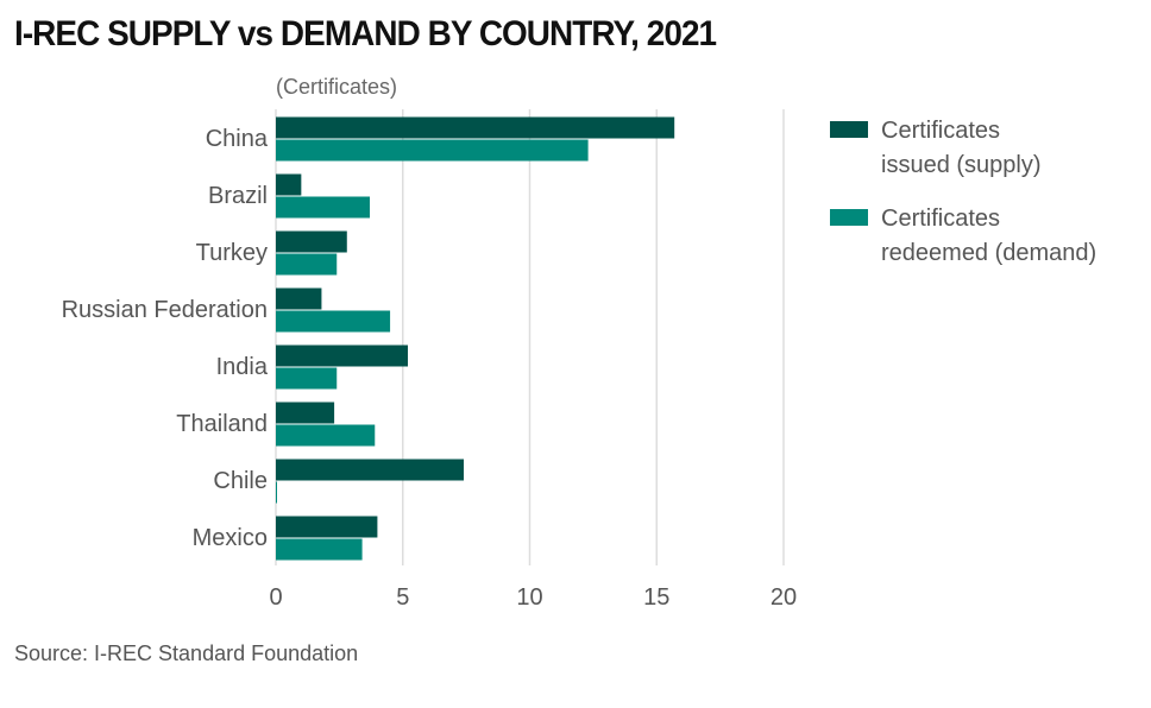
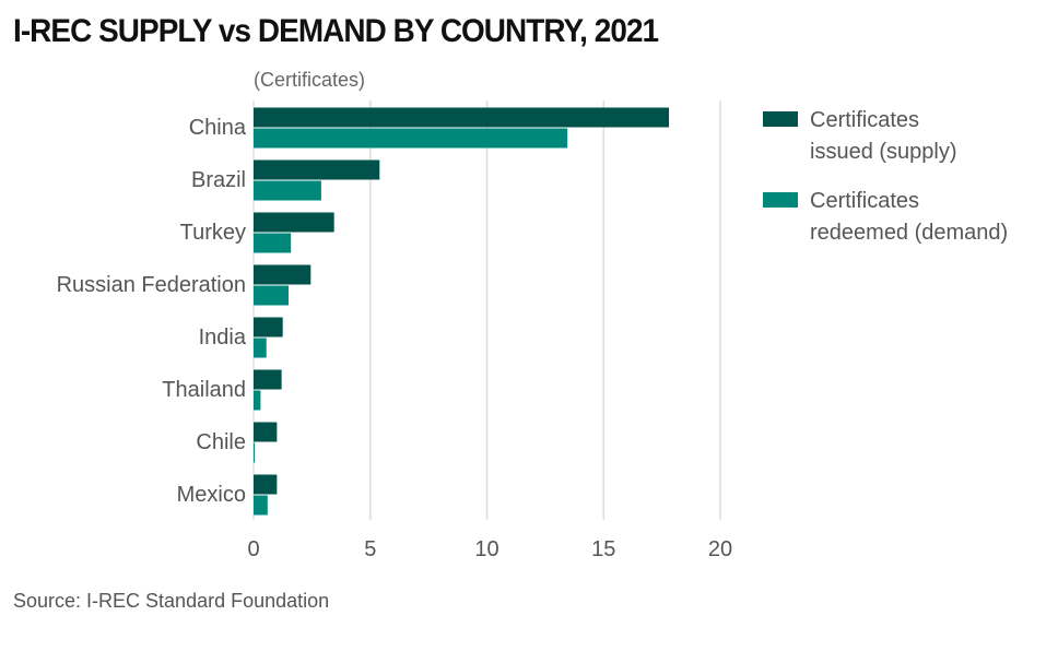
Certificates issued (supply)/China: 15.7 -> 17.8
Certificates redeemed (demand)/China: 12.3 -> 13.4
Certificates issued (supply)/Brazil: 1.0 -> 5.4
Certificates redeemed (demand)/Brazil: 3.7 -> 2.9
Certificates issued (supply)/Turkey: 2.8 -> 3.5
Certificates redeemed (demand)/Turkey: 2.4 -> 1.6
Certificates issued (supply)/Russian Federation: 1.8 -> 2.5
Certificates redeemed (demand)/Russian Federation: 4.5 -> 1.5
Certificates issued (supply)/India: 5.2 -> 1.2
Certificates redeemed (demand)/India: 2.4 -> 0.6
Certificates issued (supply)/Thailand: 2.3 -> 1.2
Certificates redeemed (demand)/Thailand: 3.9 -> 0.3
Certificates issued (supply)/Chile: 7.4 -> 1.0
Certificates issued (supply)/Mexico: 4.0 -> 1.0
Certificates redeemed (demand)/Mexico: 3.4 -> 0.6
